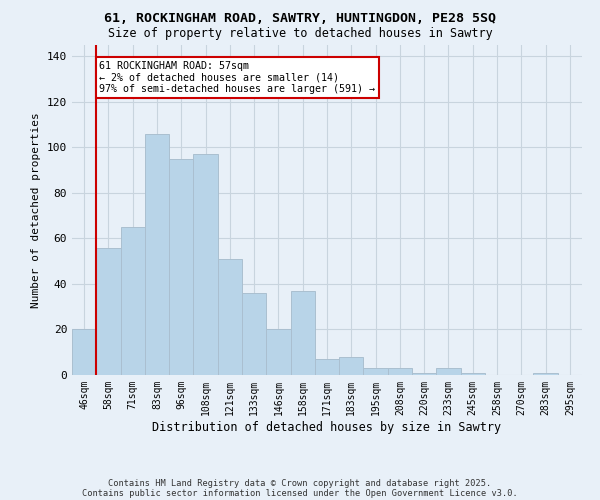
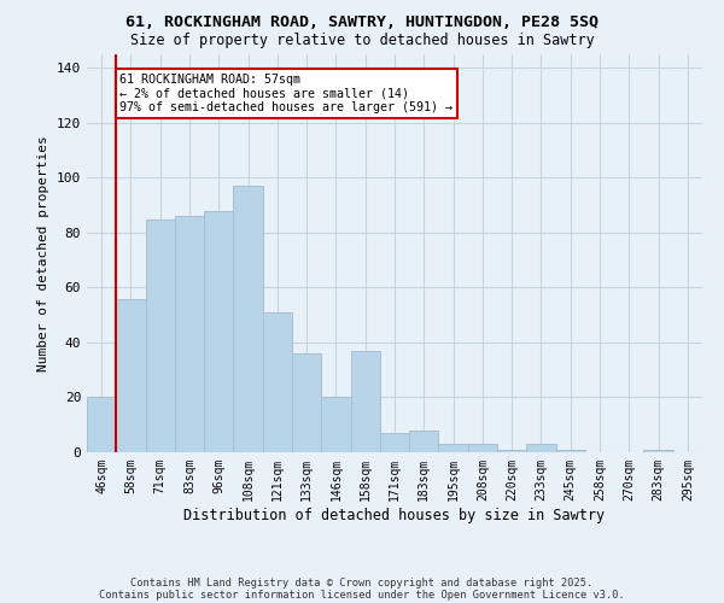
71sqm: 65 -> 85
83sqm: 106 -> 86
96sqm: 95 -> 88
